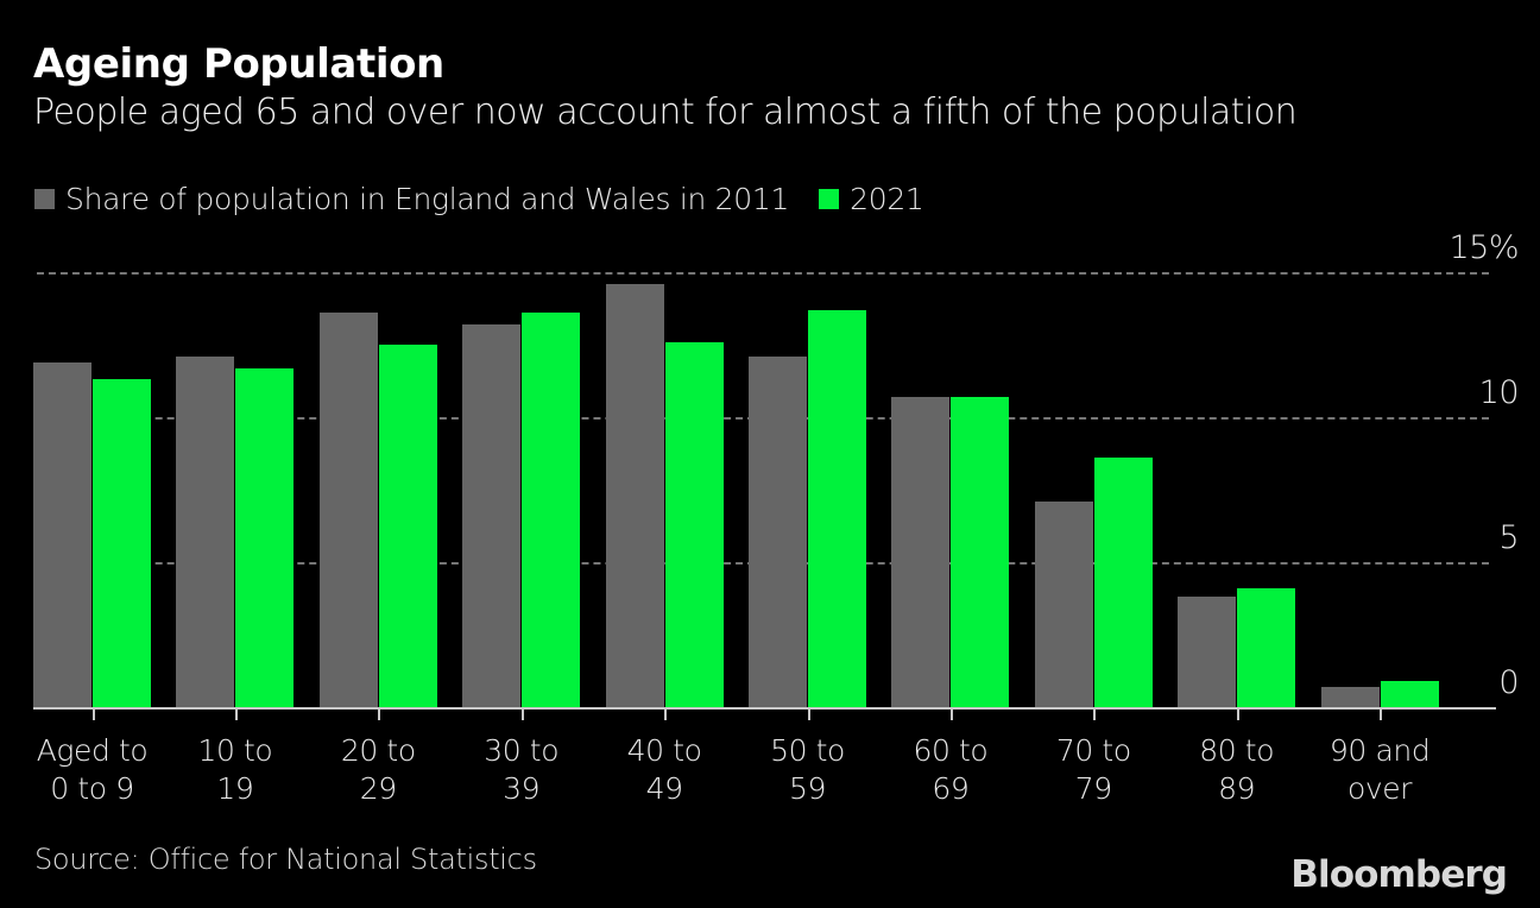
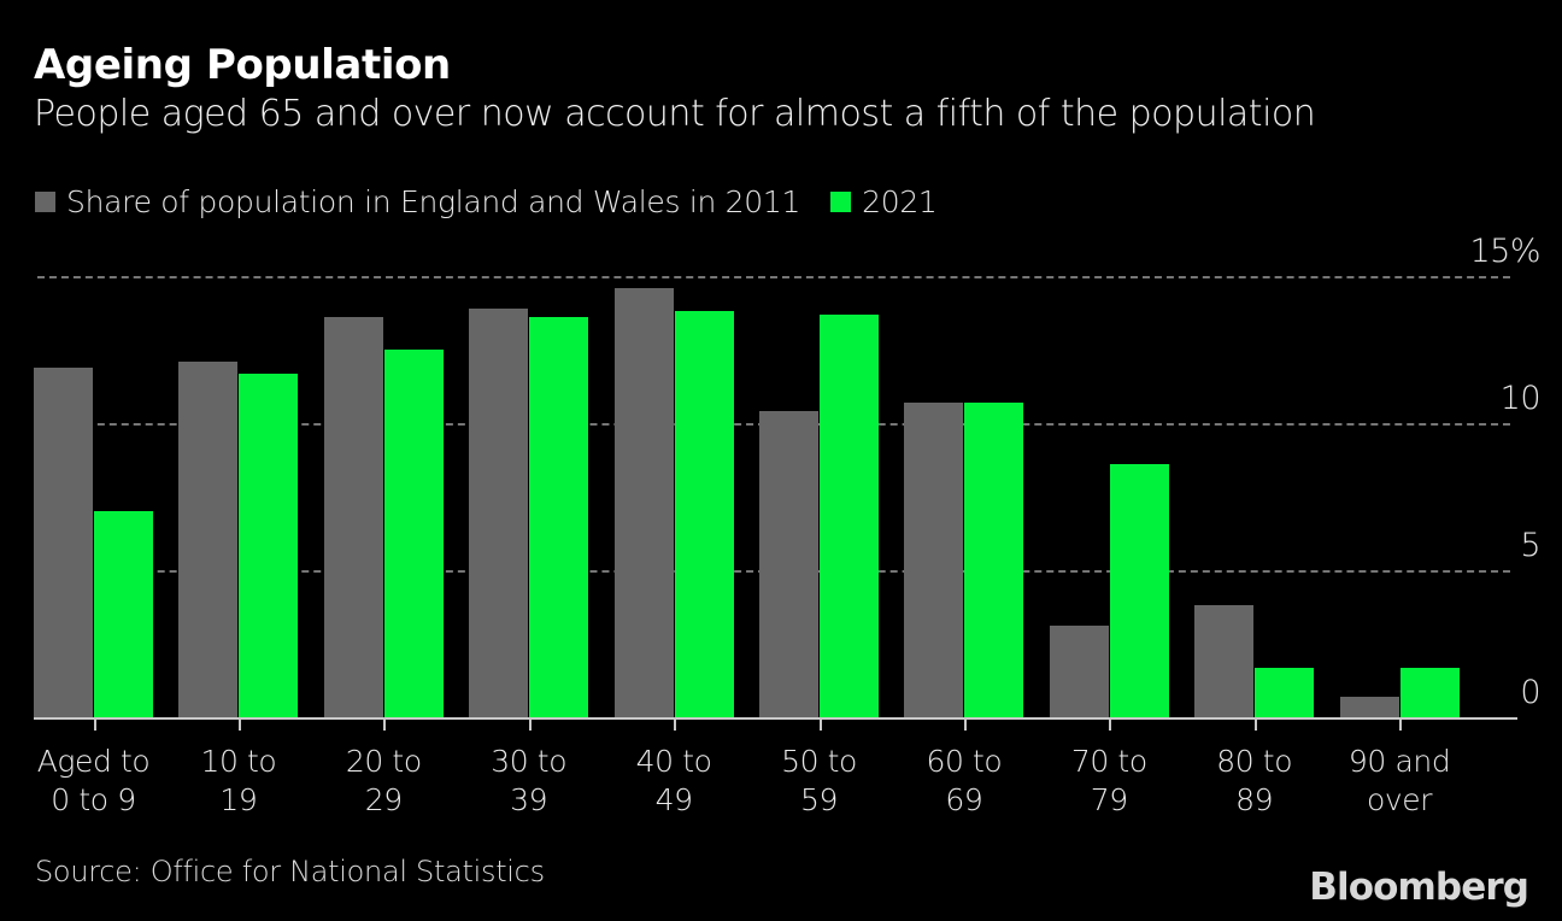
2021/Aged to 0 to 9: 11.3% -> 7.0%
Share of population in England and Wales in 2011/30 to 39: 13.2% -> 13.9%
2021/40 to 49: 12.6% -> 13.8%
Share of population in England and Wales in 2011/50 to 59: 12.1% -> 10.4%
Share of population in England and Wales in 2011/70 to 79: 7.1% -> 3.1%
2021/80 to 89: 4.1% -> 1.7%
2021/90 and over: 0.9% -> 1.7%
